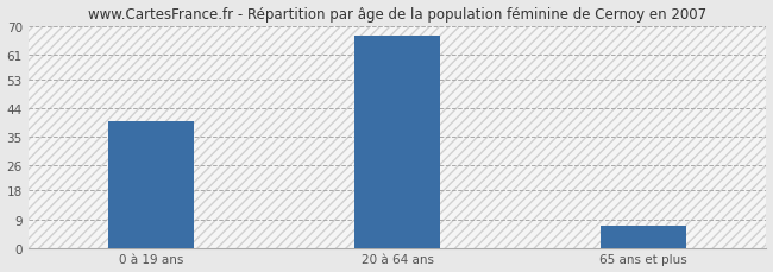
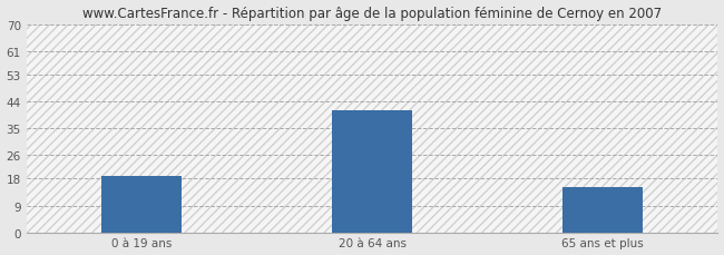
0 à 19 ans: 40 -> 19
20 à 64 ans: 67 -> 41
65 ans et plus: 7 -> 15
